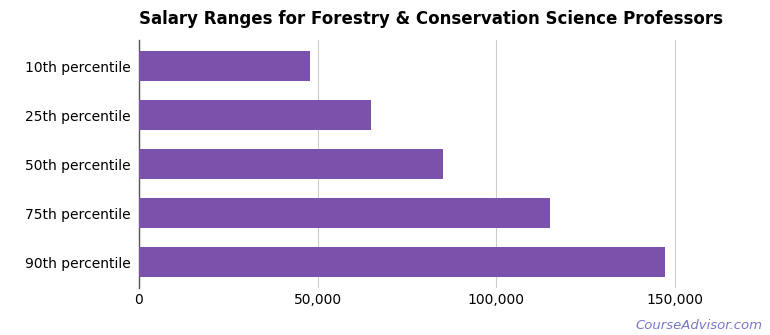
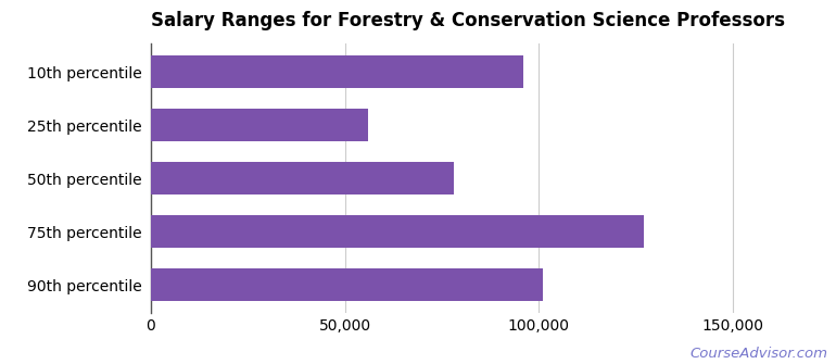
10th percentile: 48,000 -> 96,000
25th percentile: 65,000 -> 56,000
50th percentile: 85,000 -> 78,000
75th percentile: 115,000 -> 127,000
90th percentile: 147,000 -> 101,000
